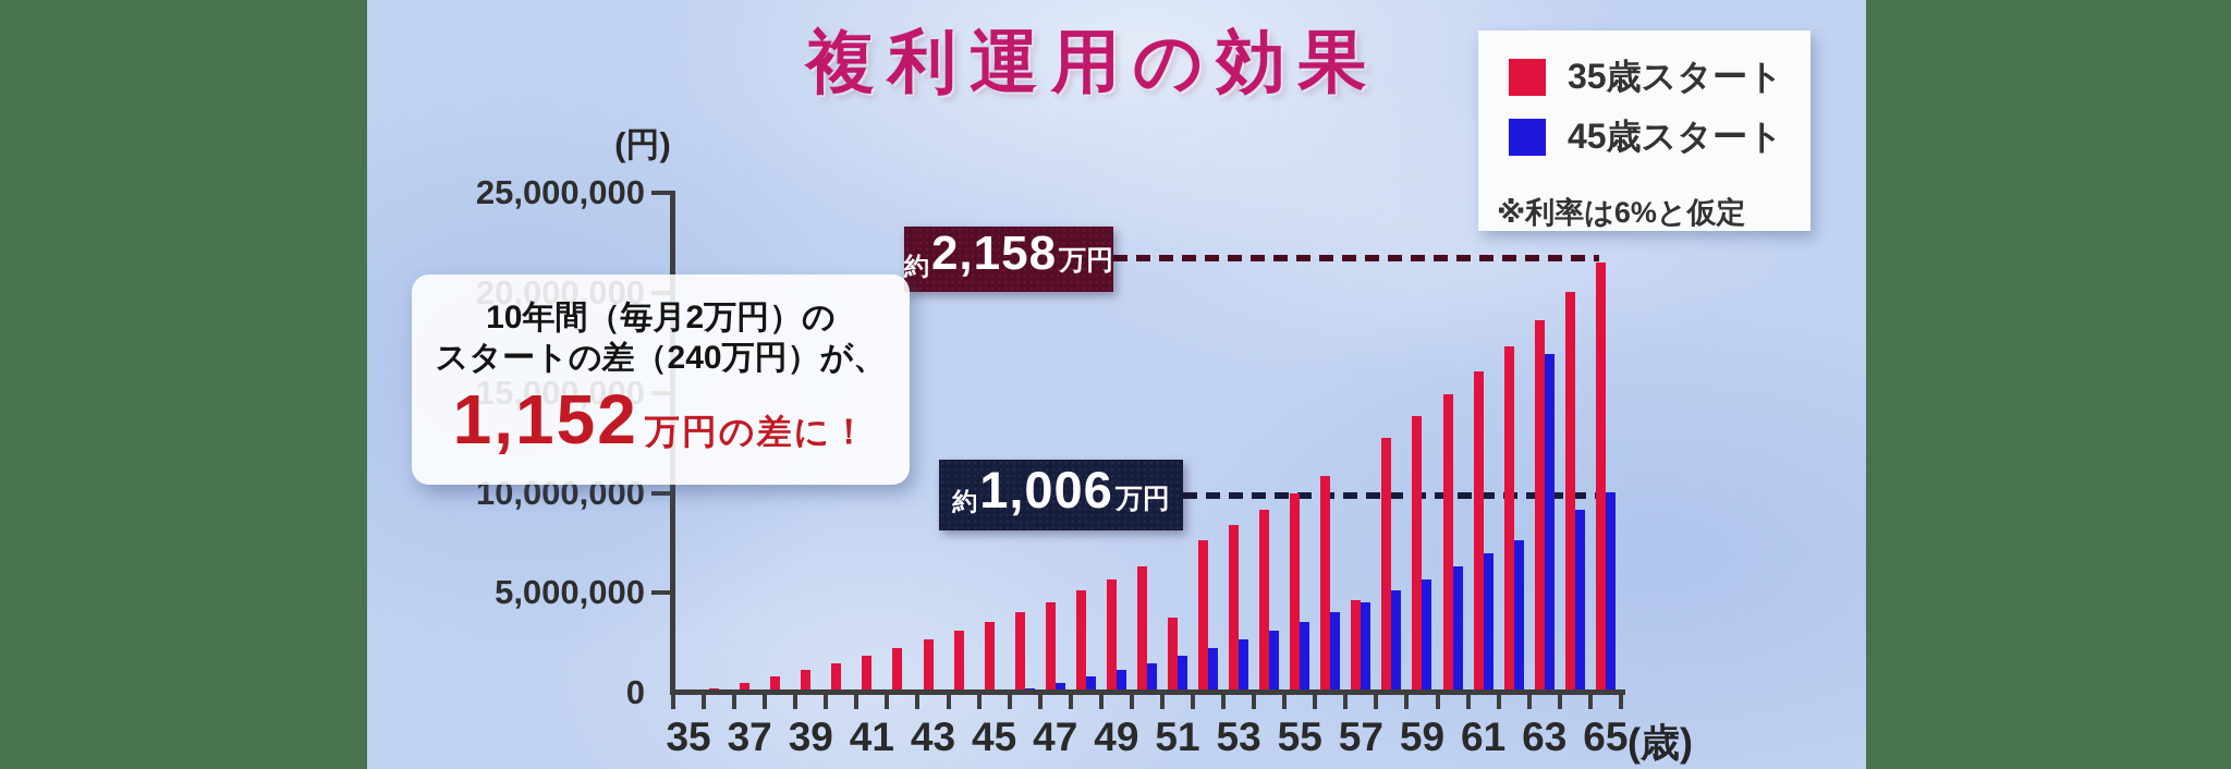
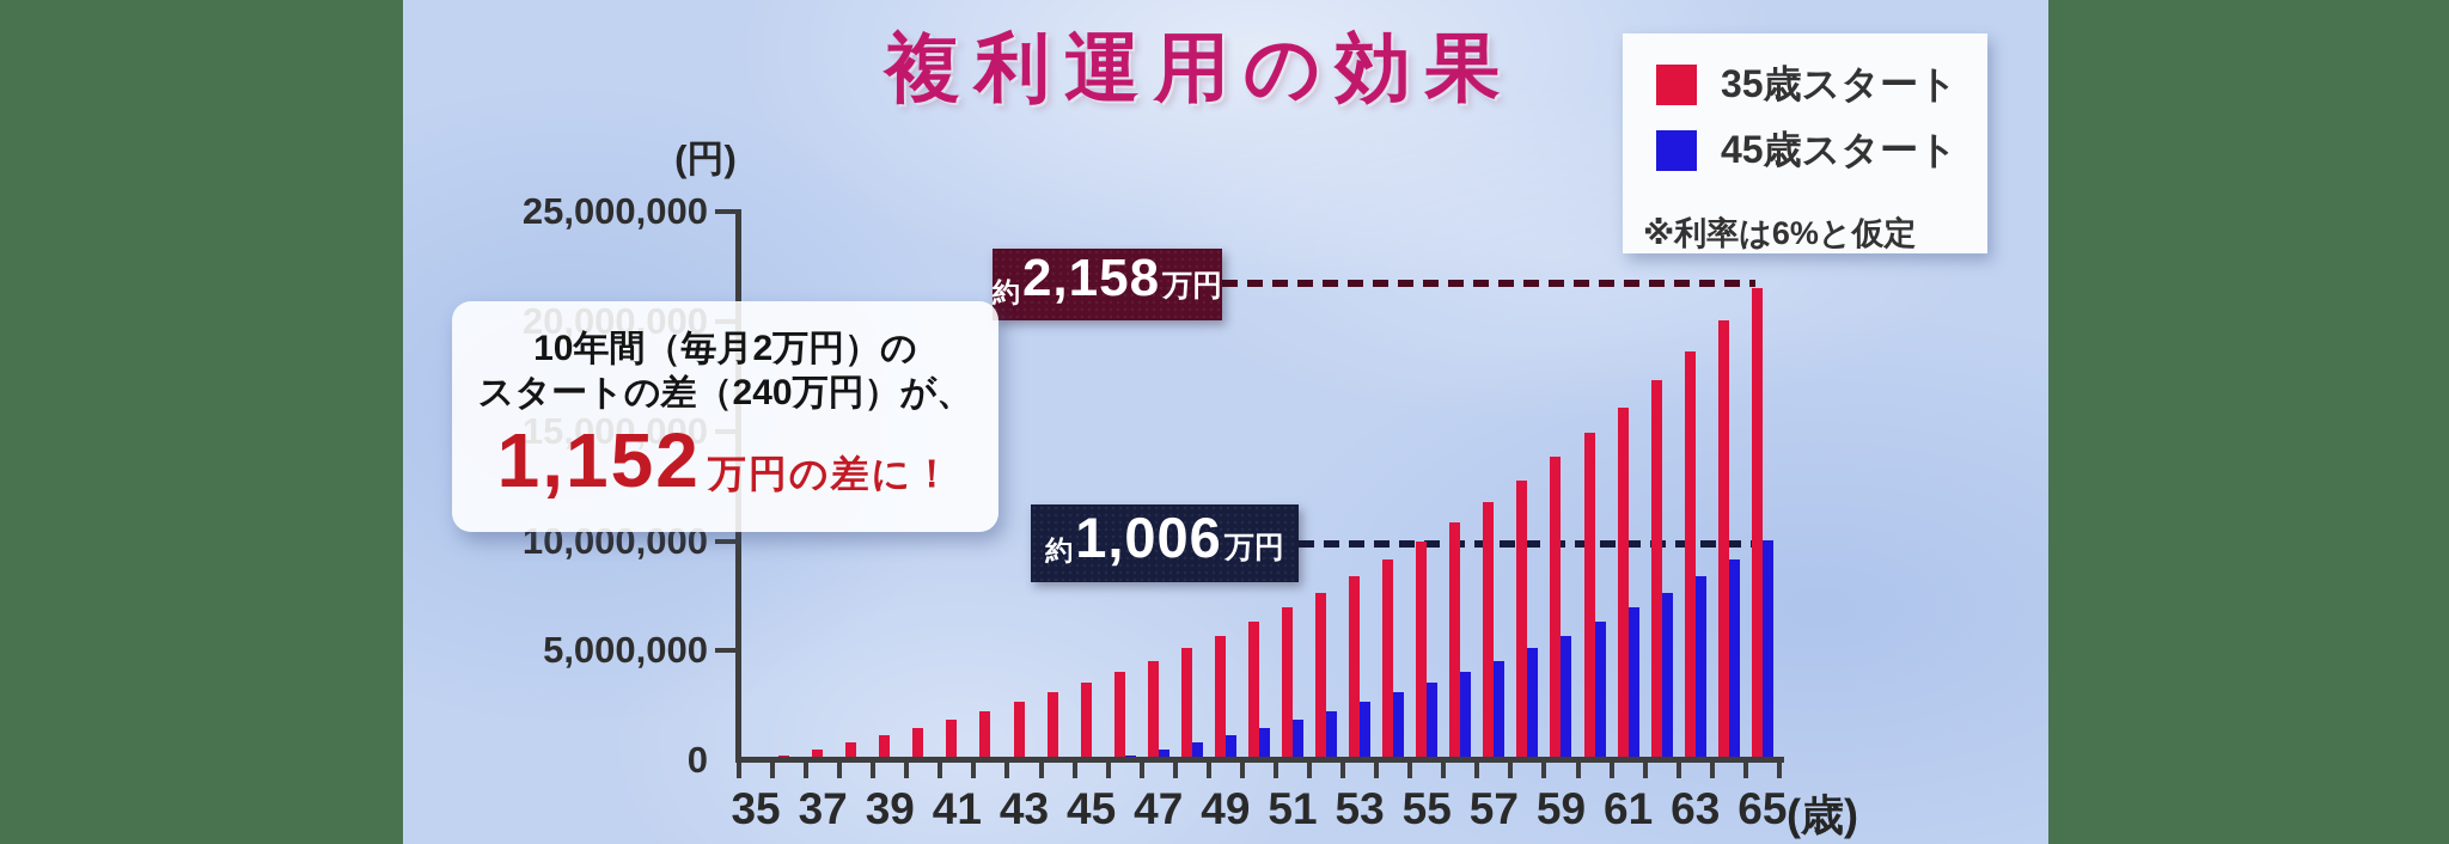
35歳スタート/51: 3800000 -> 7000000
35歳スタート/57: 4700000 -> 11800000
45歳スタート/63: 17000000 -> 8400000
